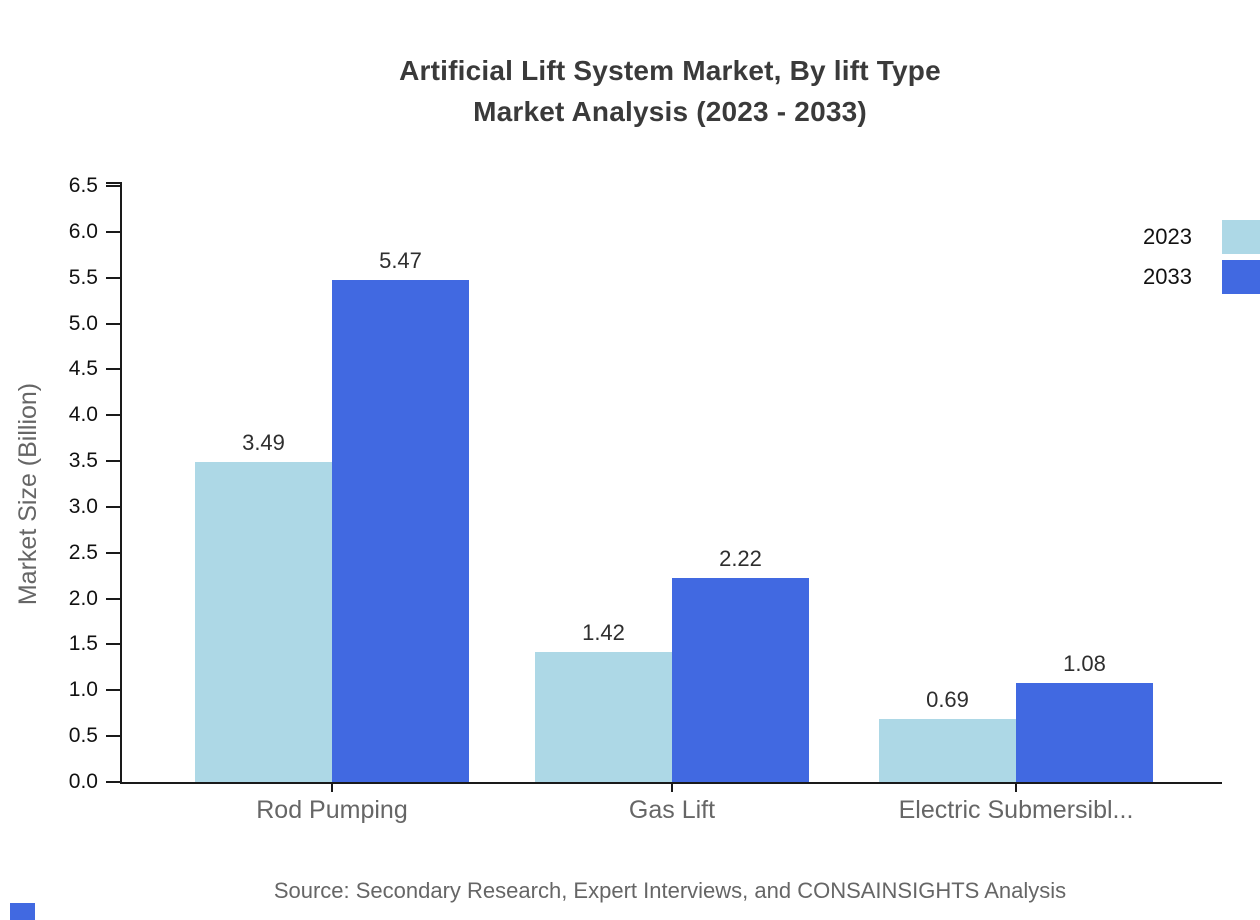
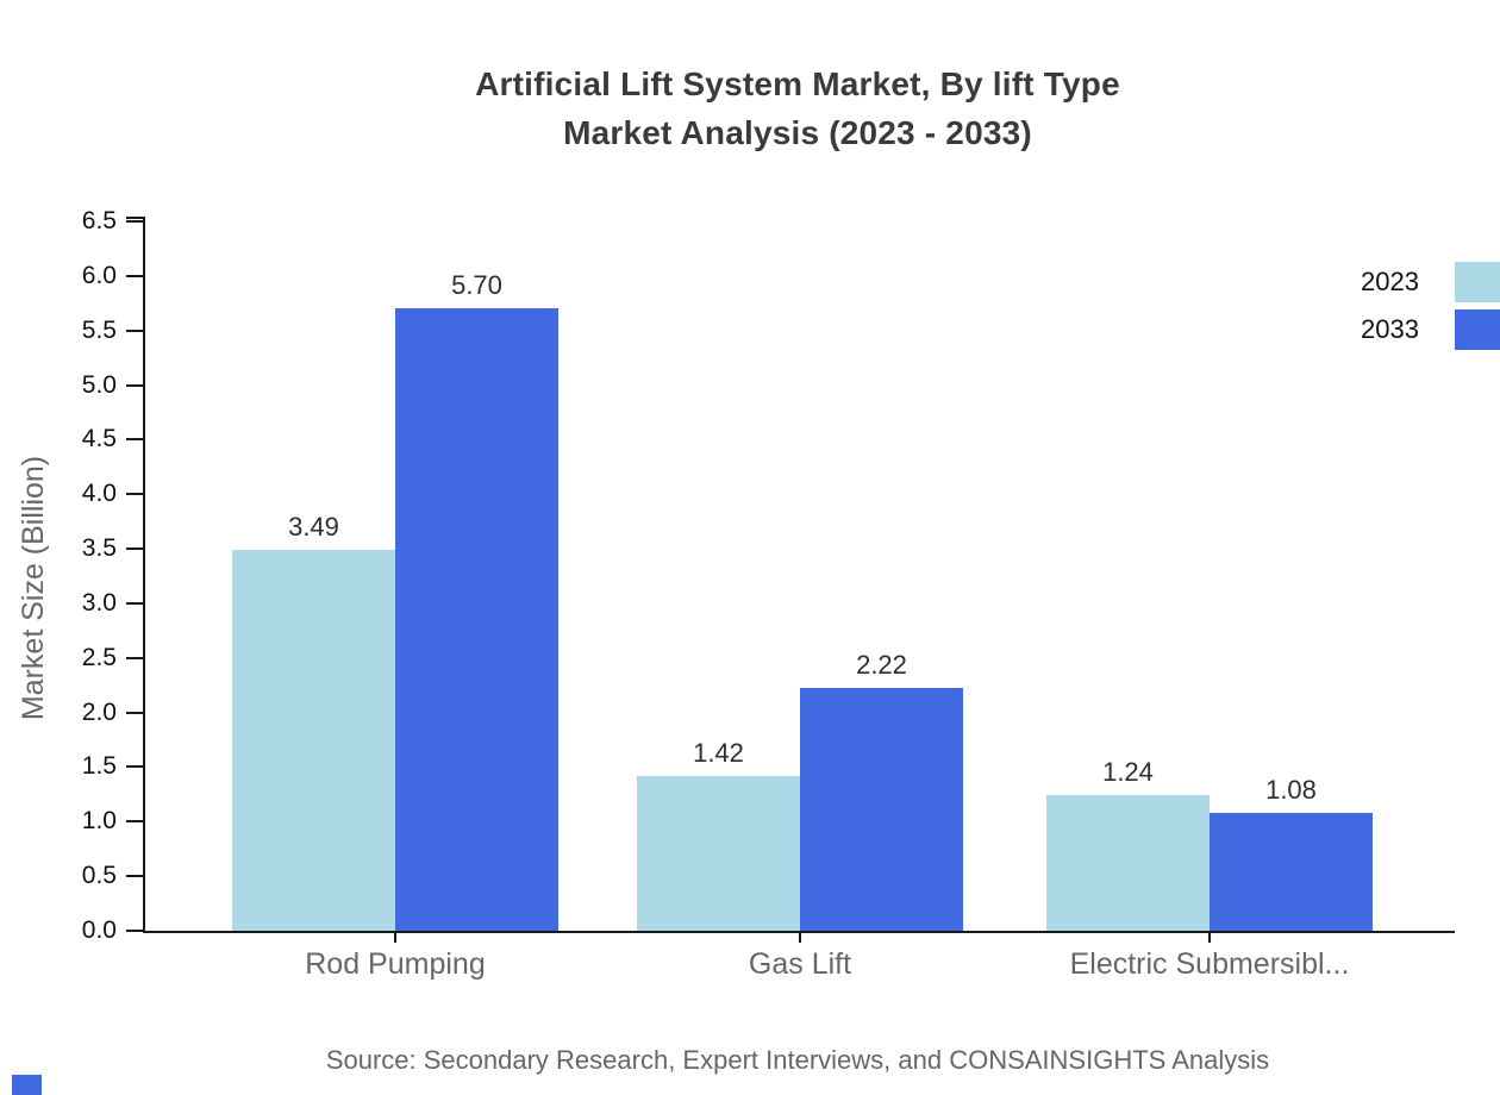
2033/Rod Pumping: 5.47 -> 5.70
2023/Electric Submersibl...: 0.69 -> 1.24
